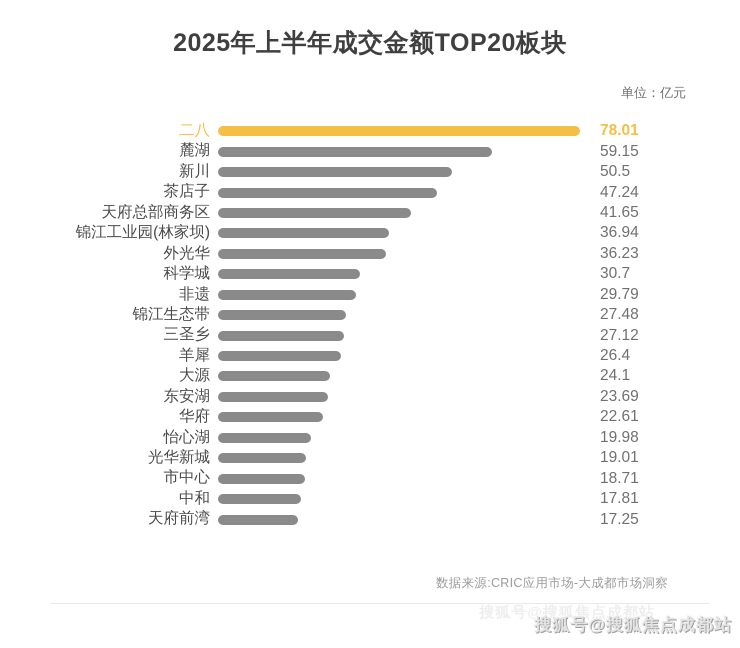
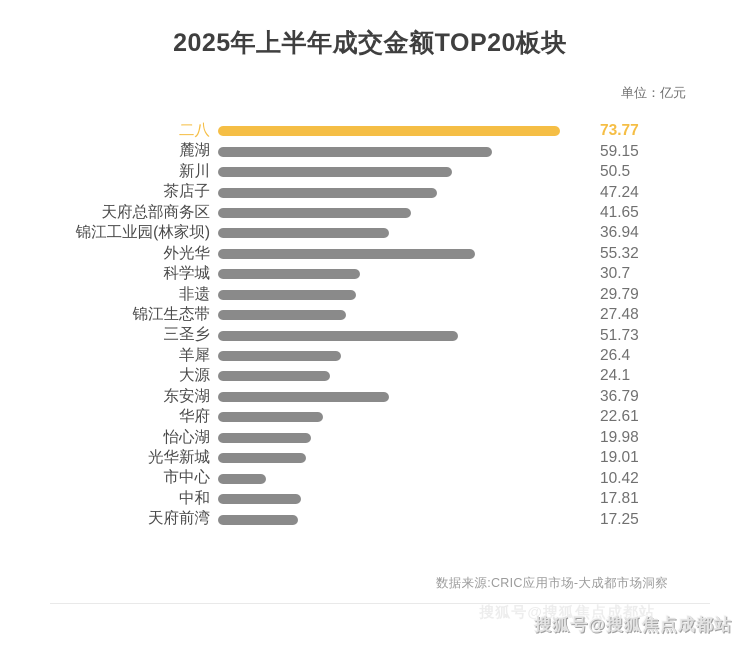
二八: 78.01 -> 73.77
外光华: 36.23 -> 55.32
三圣乡: 27.12 -> 51.73
东安湖: 23.69 -> 36.79
市中心: 18.71 -> 10.42
